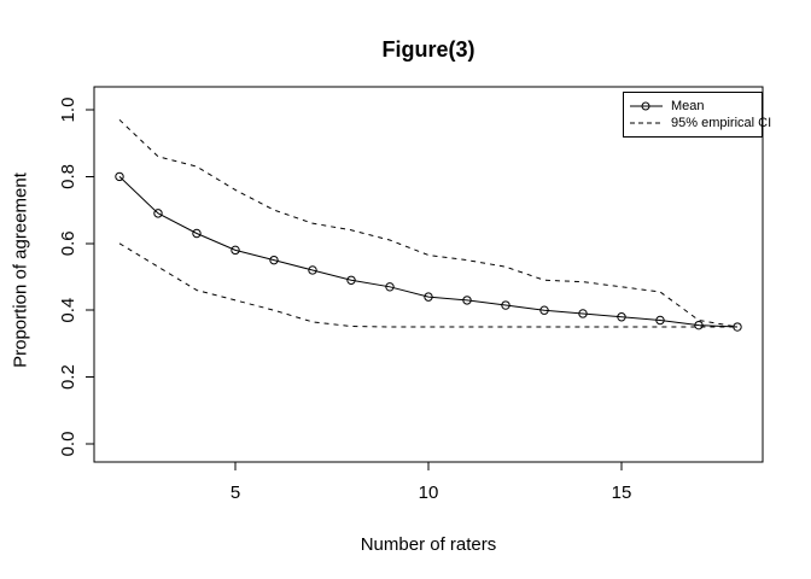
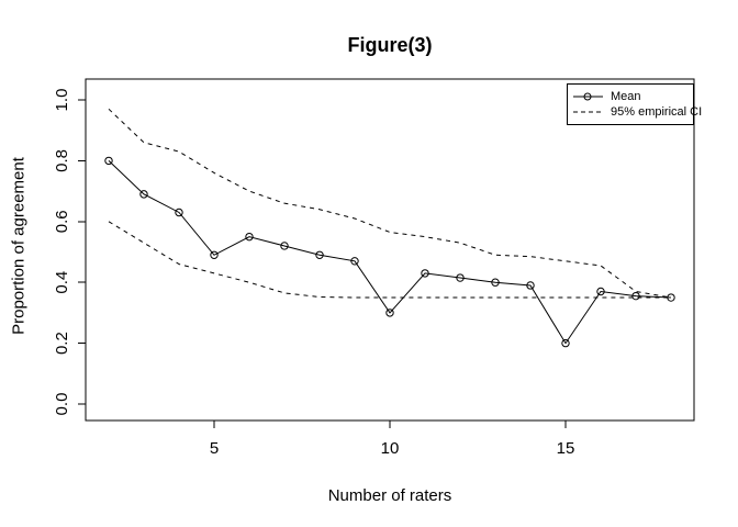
Mean/5: 0.58 -> 0.49
Mean/10: 0.44 -> 0.30
Mean/15: 0.38 -> 0.20
